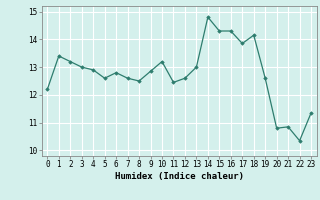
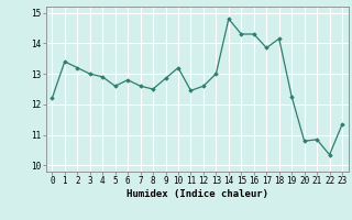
19: 12.60 -> 12.25
